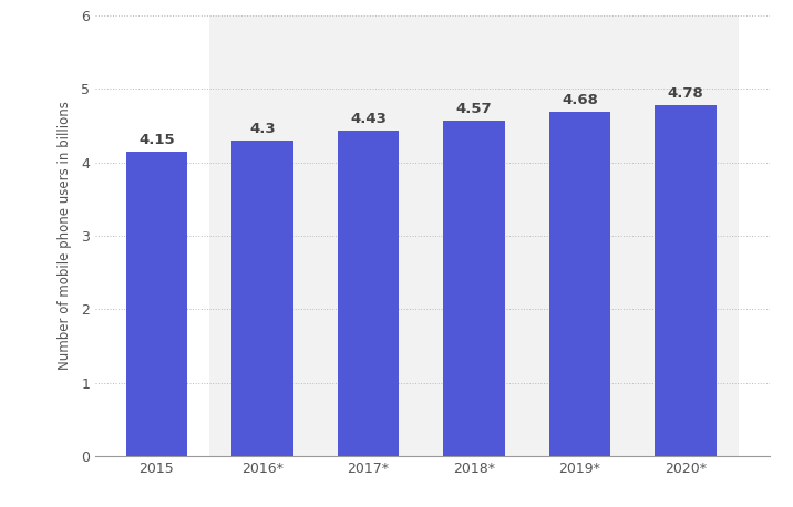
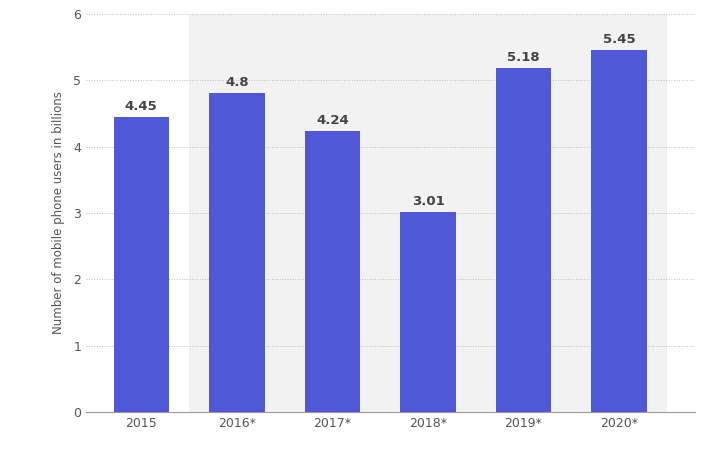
2015: 4.15 -> 4.45
2016*: 4.3 -> 4.8
2017*: 4.43 -> 4.24
2018*: 4.57 -> 3.01
2019*: 4.68 -> 5.18
2020*: 4.78 -> 5.45
